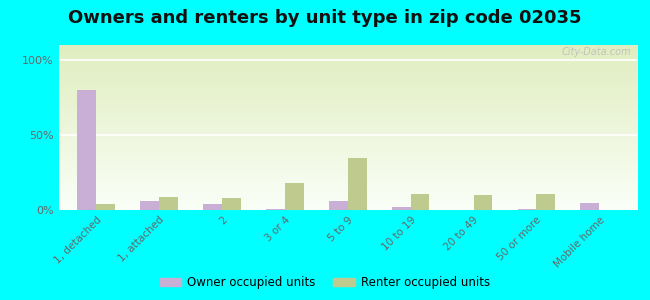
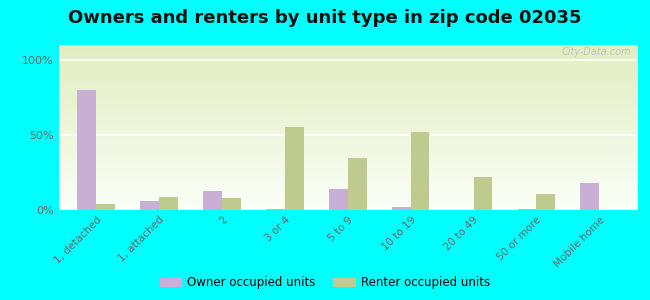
Owner occupied units/2: 4% -> 13%
Renter occupied units/3 or 4: 18% -> 55%
Owner occupied units/5 to 9: 6% -> 14%
Renter occupied units/10 to 19: 11% -> 52%
Renter occupied units/20 to 49: 10% -> 22%
Owner occupied units/Mobile home: 5% -> 18%
